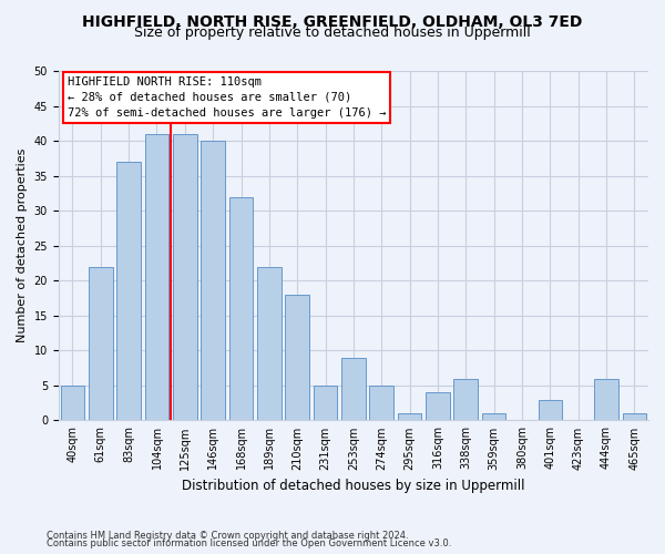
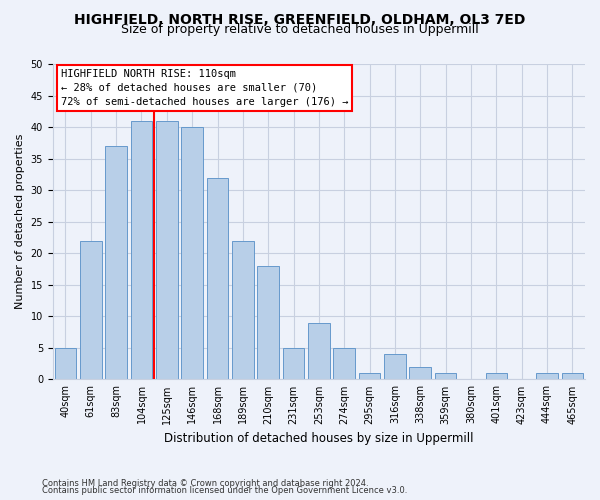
338sqm: 6 -> 2
401sqm: 3 -> 1
444sqm: 6 -> 1
